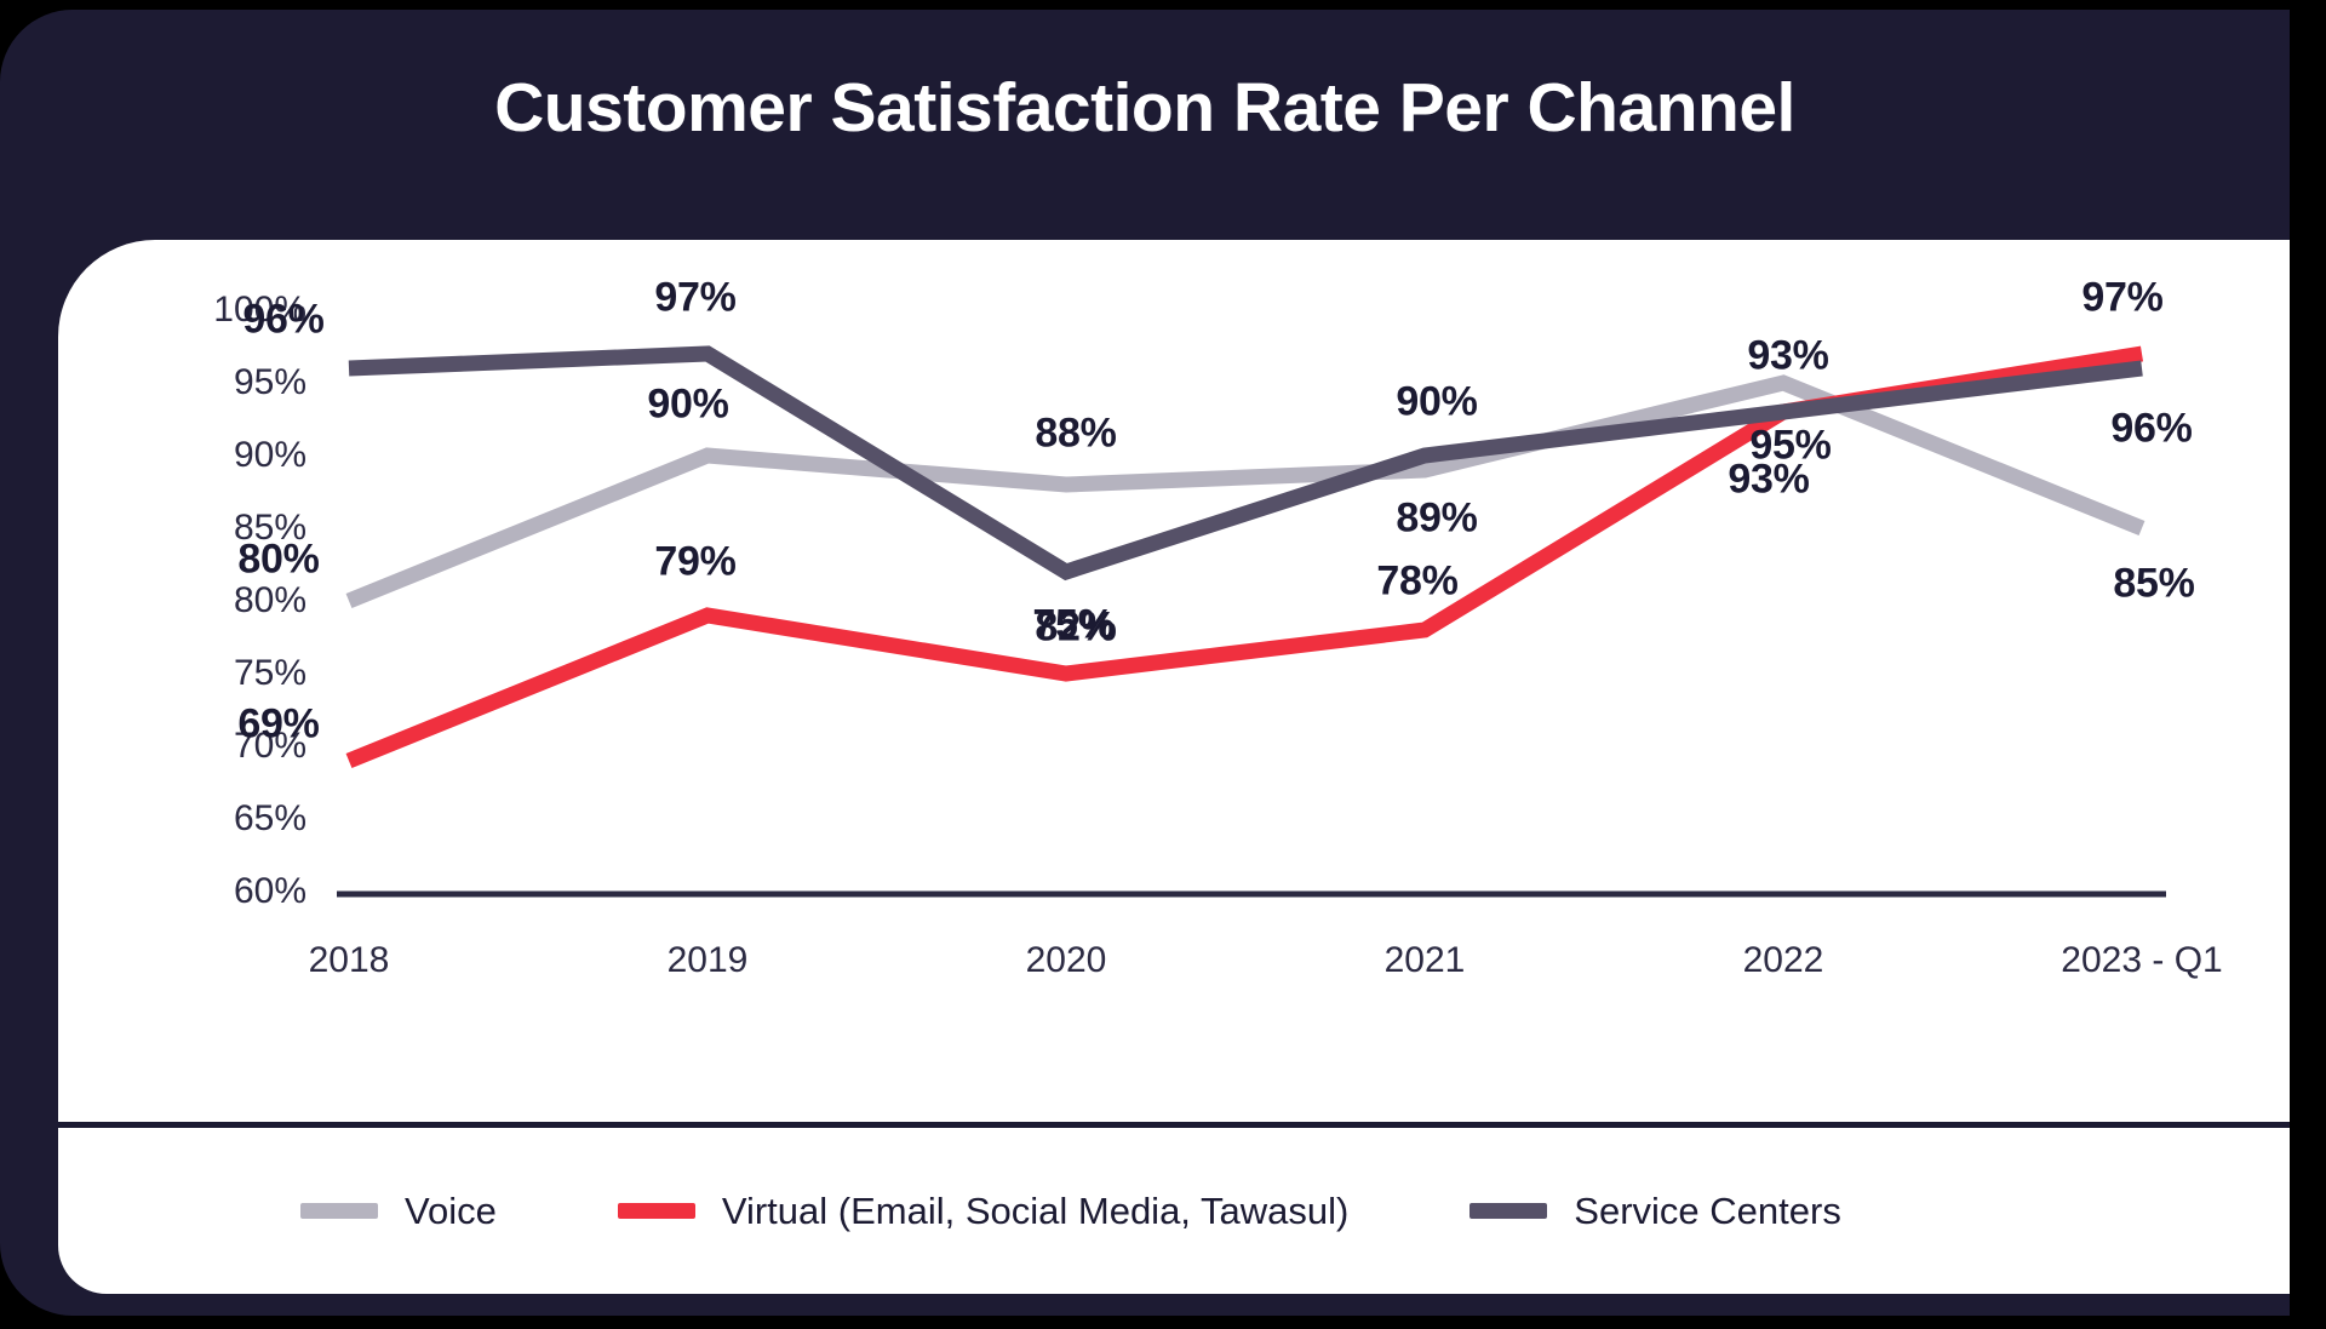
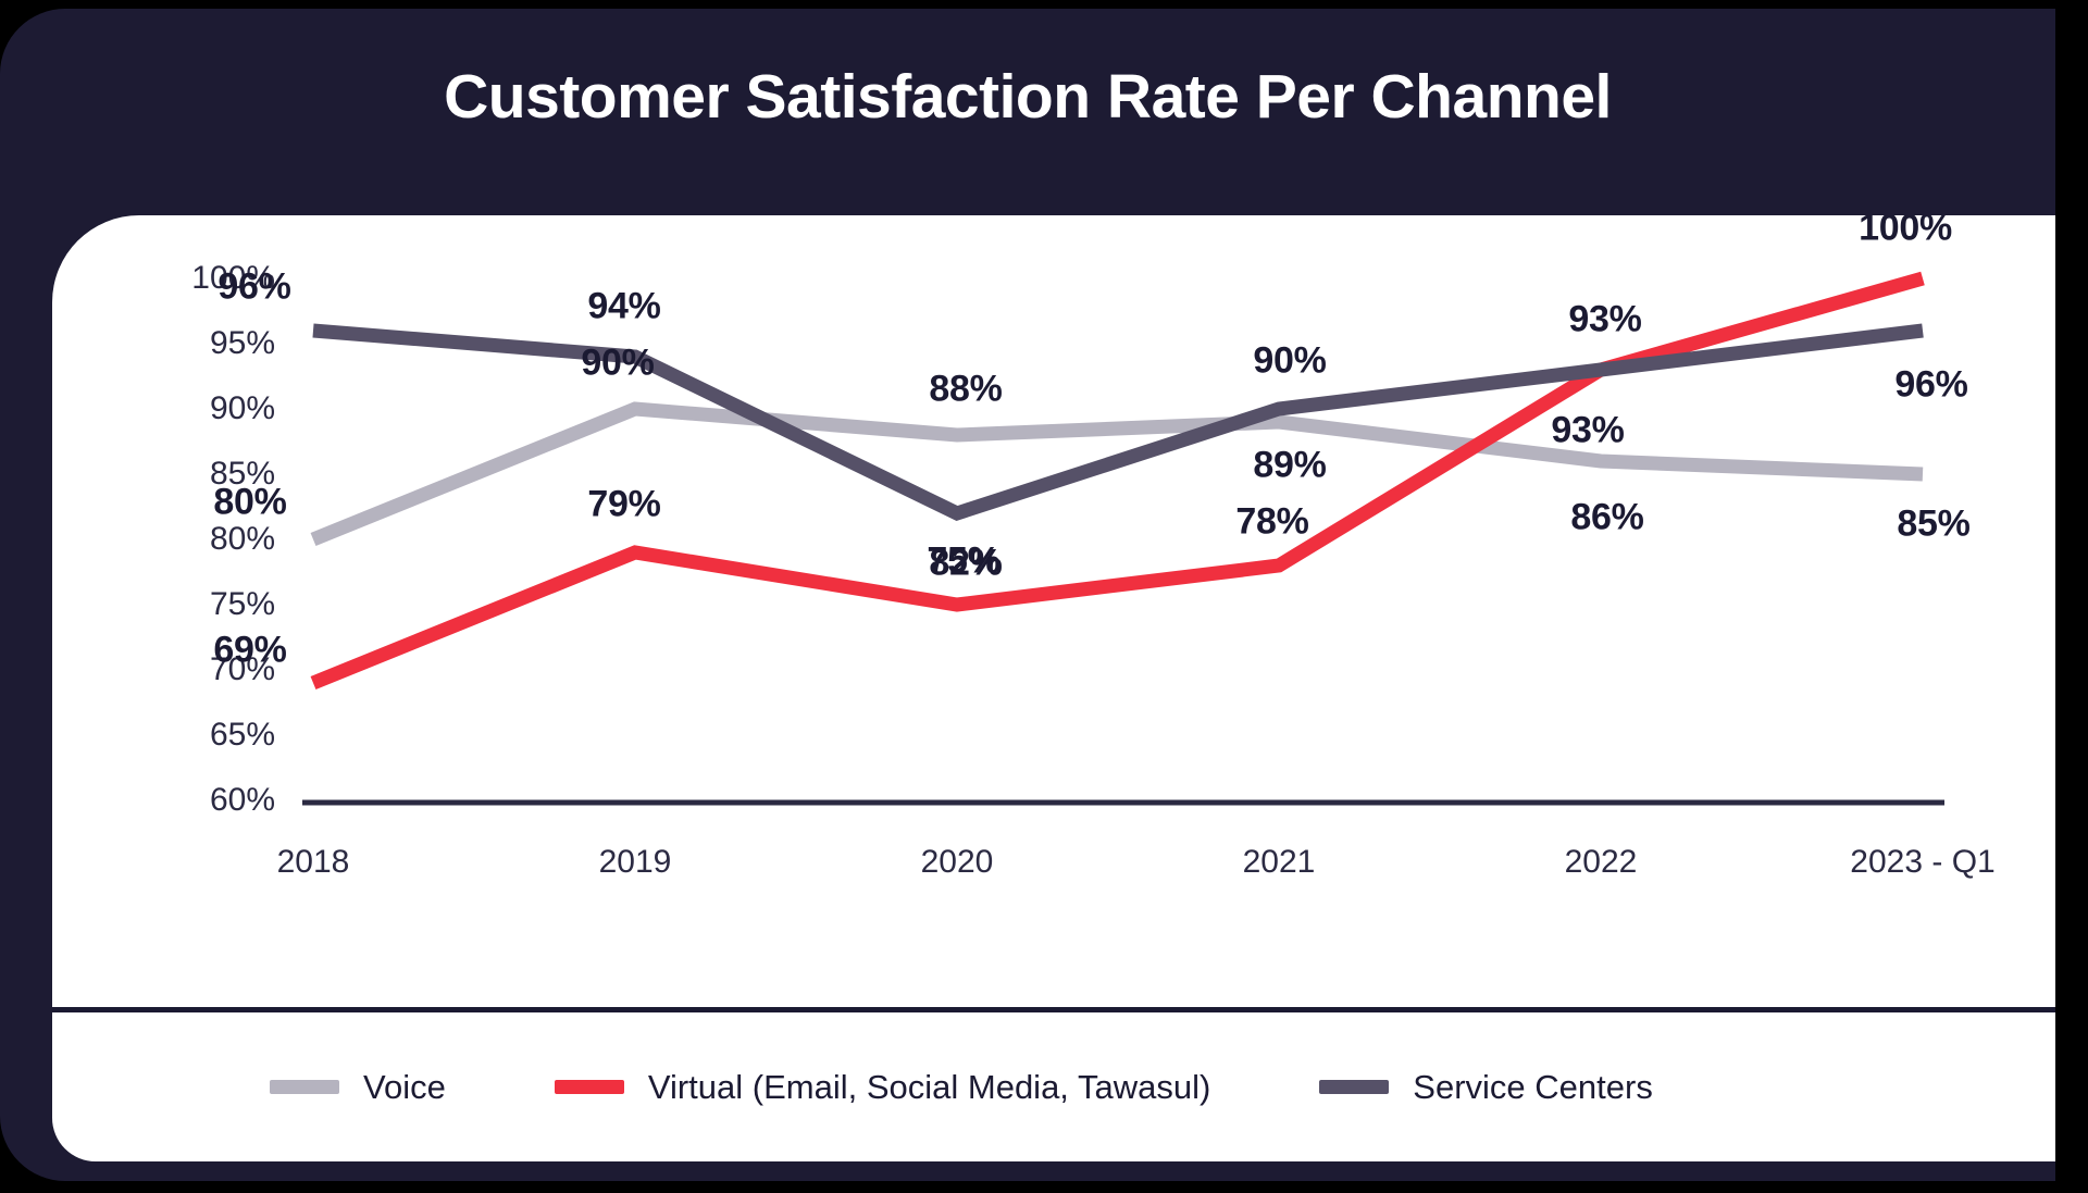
Service Centers/2019: 97% -> 94%
Voice/2022: 95% -> 86%
Virtual (Email, Social Media, Tawasul)/2023 - Q1: 97% -> 100%
